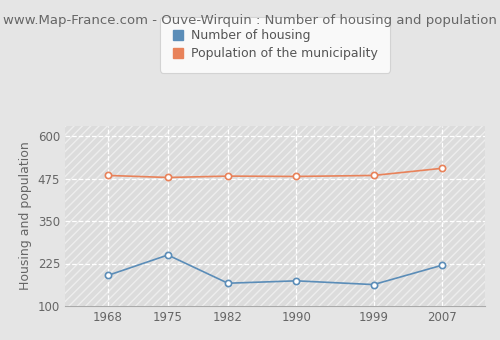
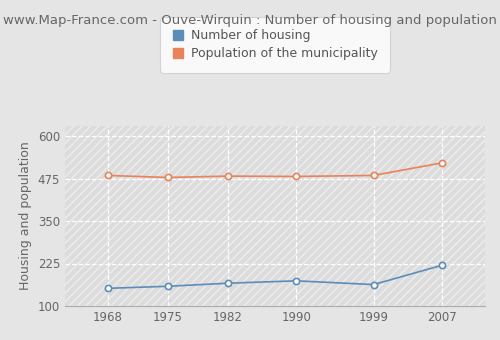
Number of housing/1968: 190 -> 152
Number of housing/1975: 250 -> 158
Population of the municipality/2007: 505 -> 521
